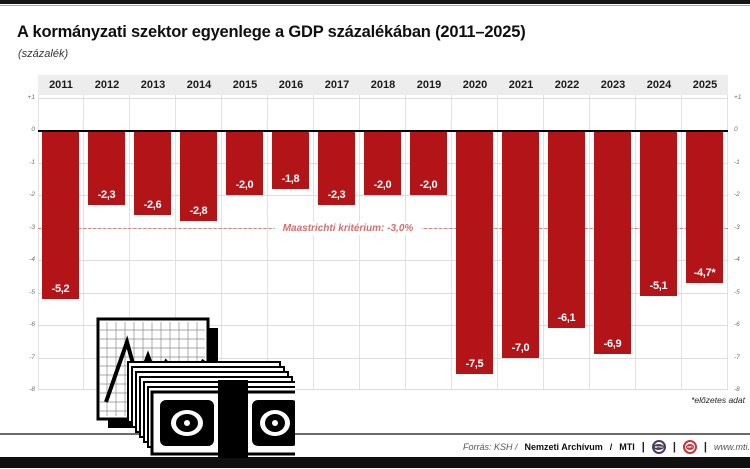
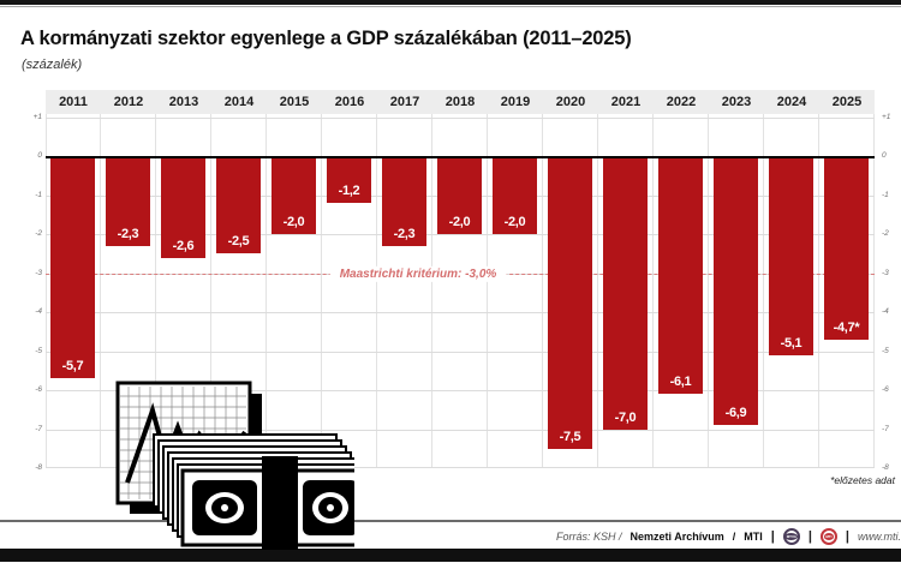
2011: -5,2 -> -5,7
2014: -2,8 -> -2,5
2016: -1,8 -> -1,2
